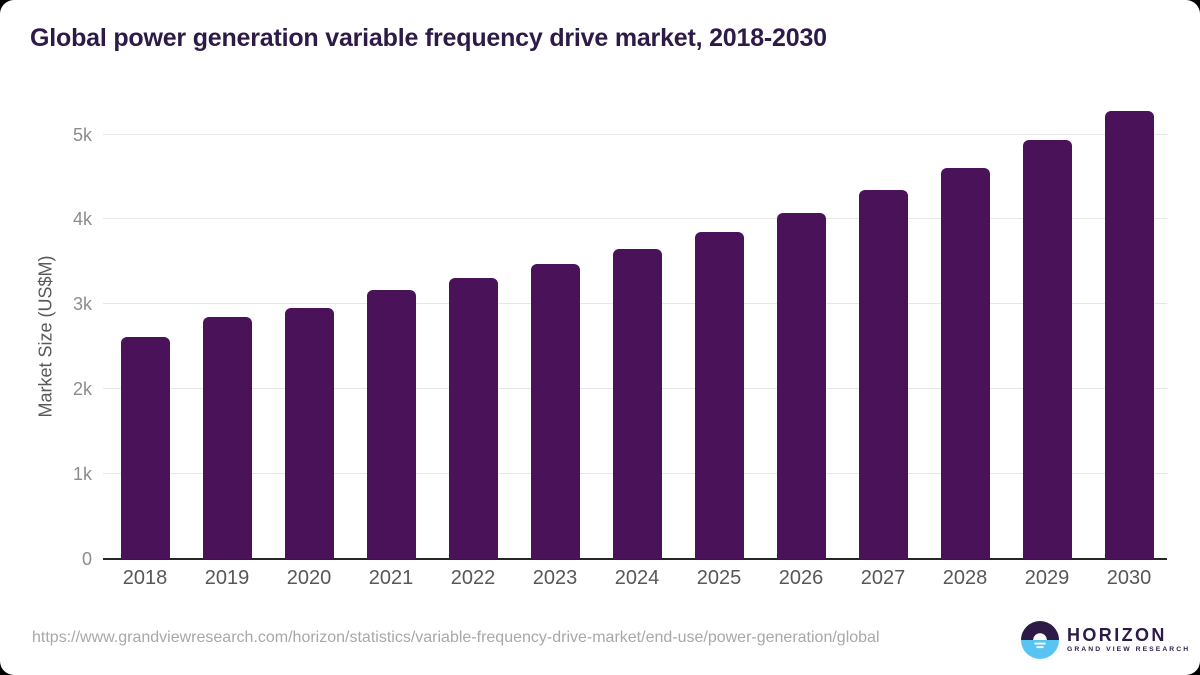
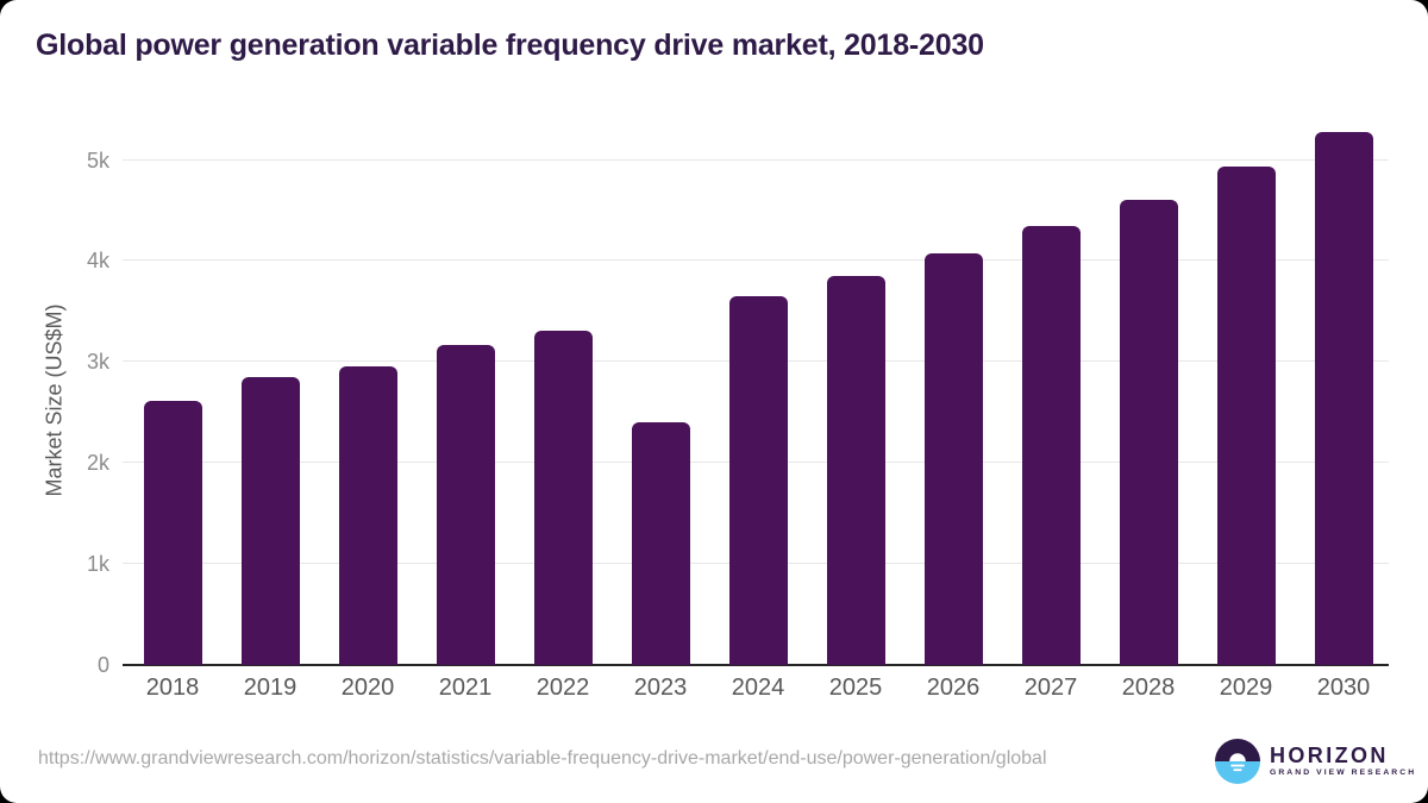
2023: 3.5k -> 2.4k
